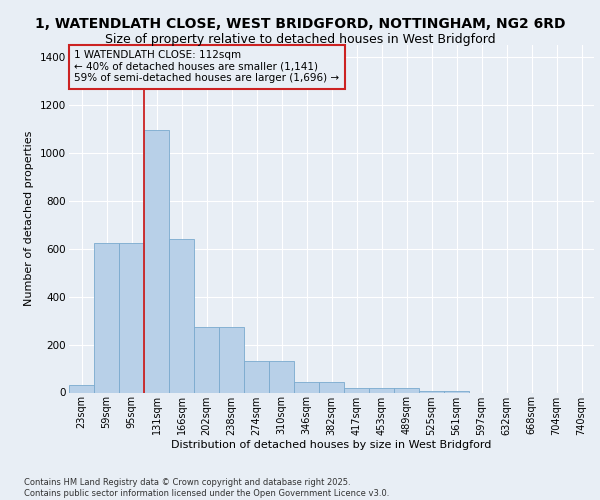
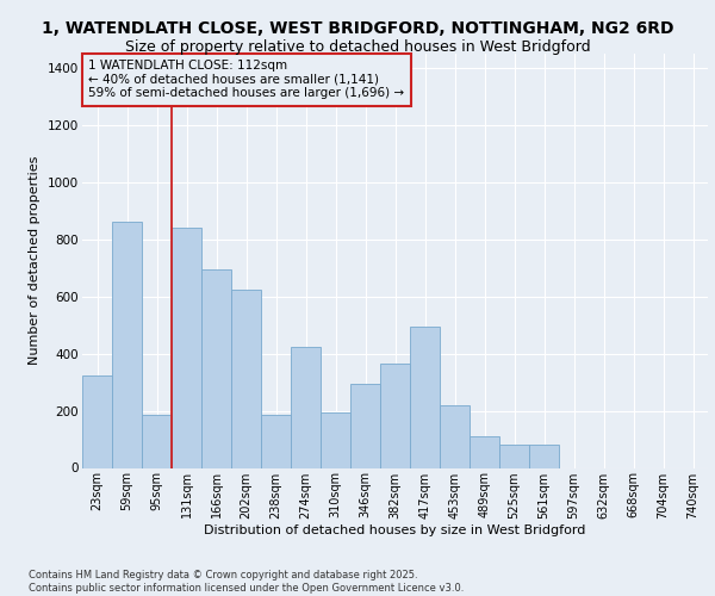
23sqm: 30 -> 325
59sqm: 625 -> 860
95sqm: 625 -> 185
131sqm: 1095 -> 840
166sqm: 640 -> 695
202sqm: 275 -> 625
238sqm: 275 -> 185
274sqm: 130 -> 425
310sqm: 130 -> 195
346sqm: 45 -> 295
382sqm: 45 -> 365
417sqm: 20 -> 495
453sqm: 20 -> 220
489sqm: 20 -> 110
525sqm: 5 -> 80
561sqm: 5 -> 80
